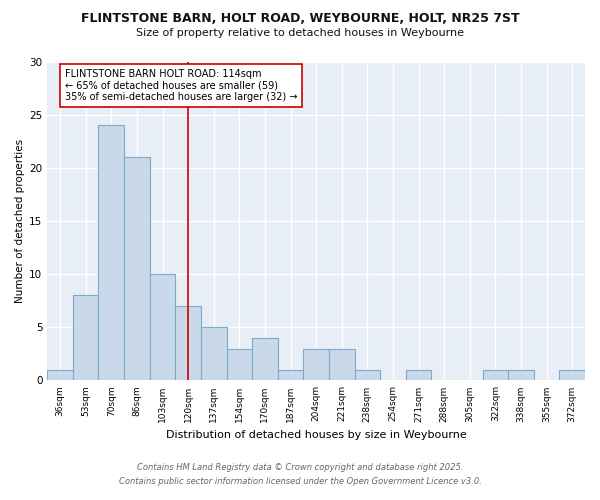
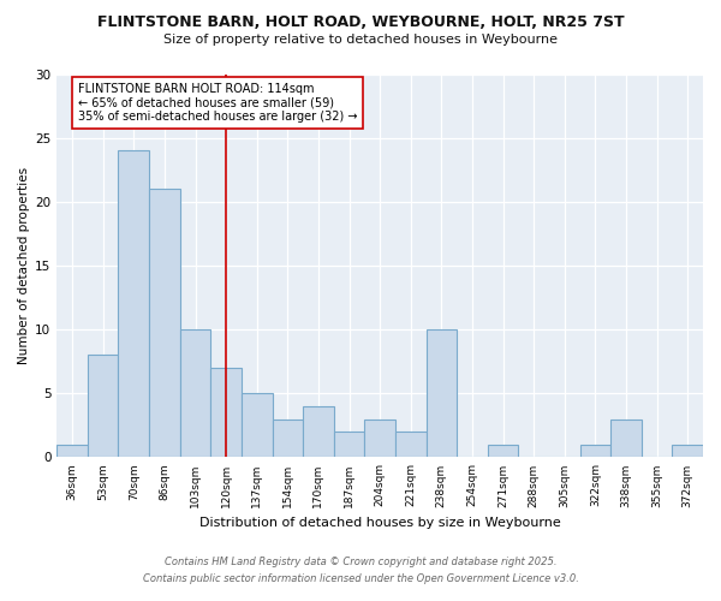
187sqm: 1 -> 2
221sqm: 3 -> 2
238sqm: 1 -> 10
338sqm: 1 -> 3
